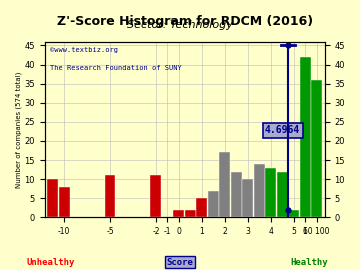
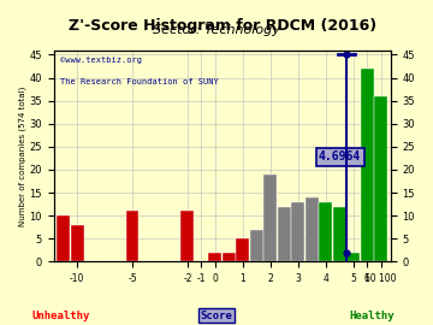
2: 17 -> 19
3: 10 -> 13
